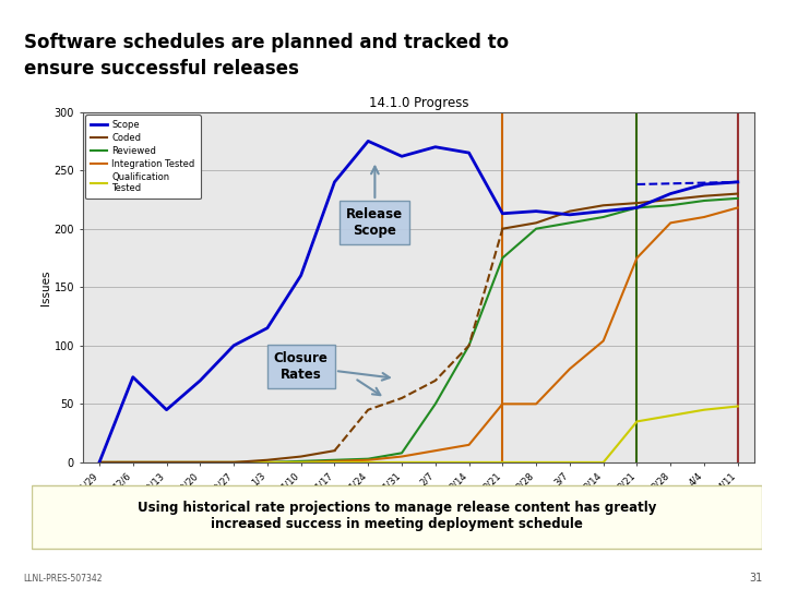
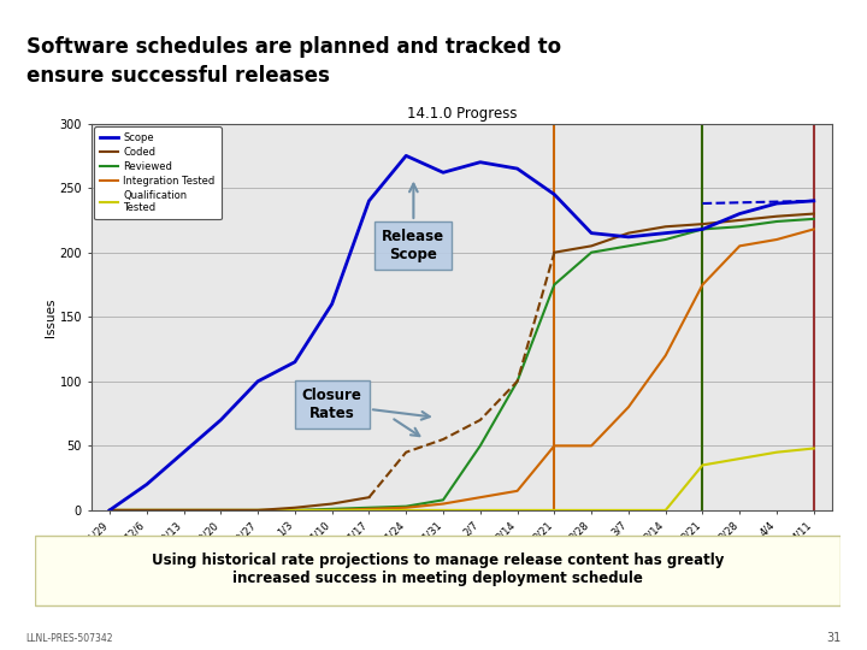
14.1.0 Progress/Scope/12/6: 73 -> 20
14.1.0 Progress/Scope/2/21: 213 -> 245
14.1.0 Progress/Integration Tested/3/14: 104 -> 120
